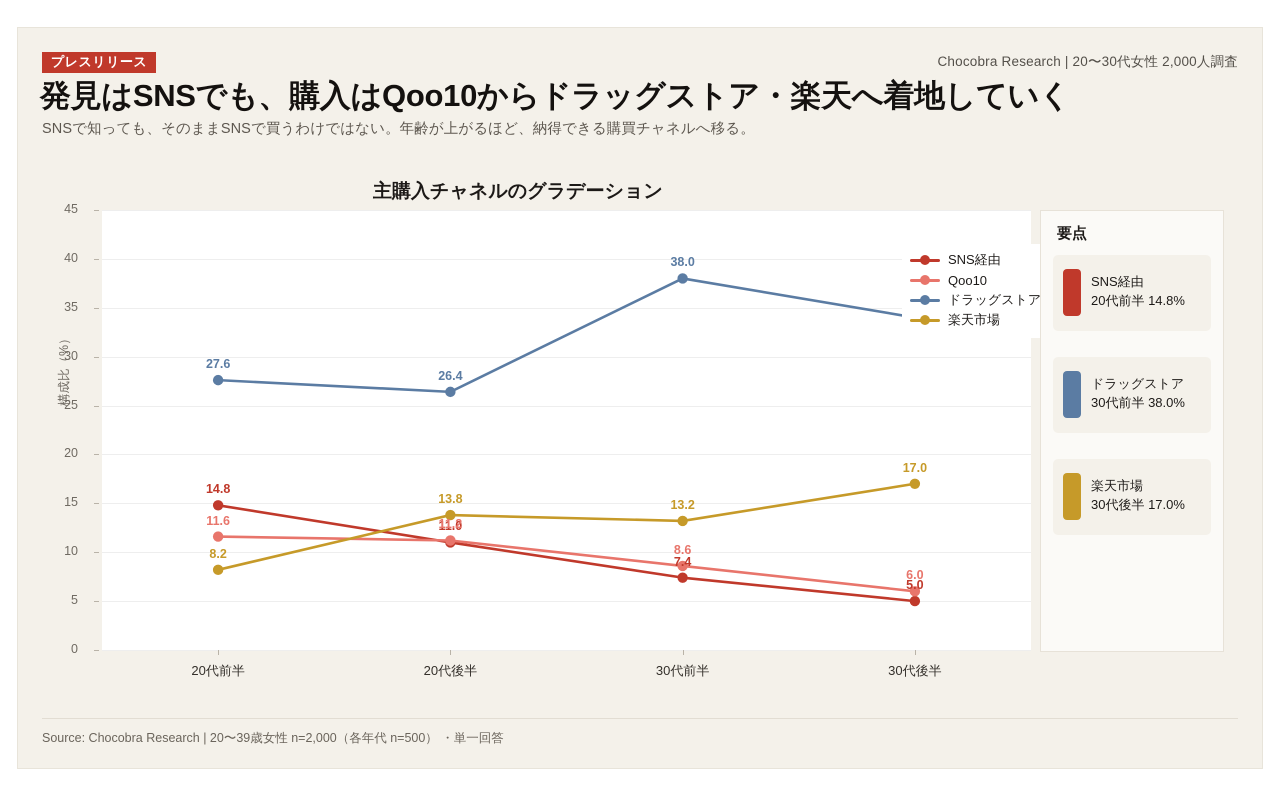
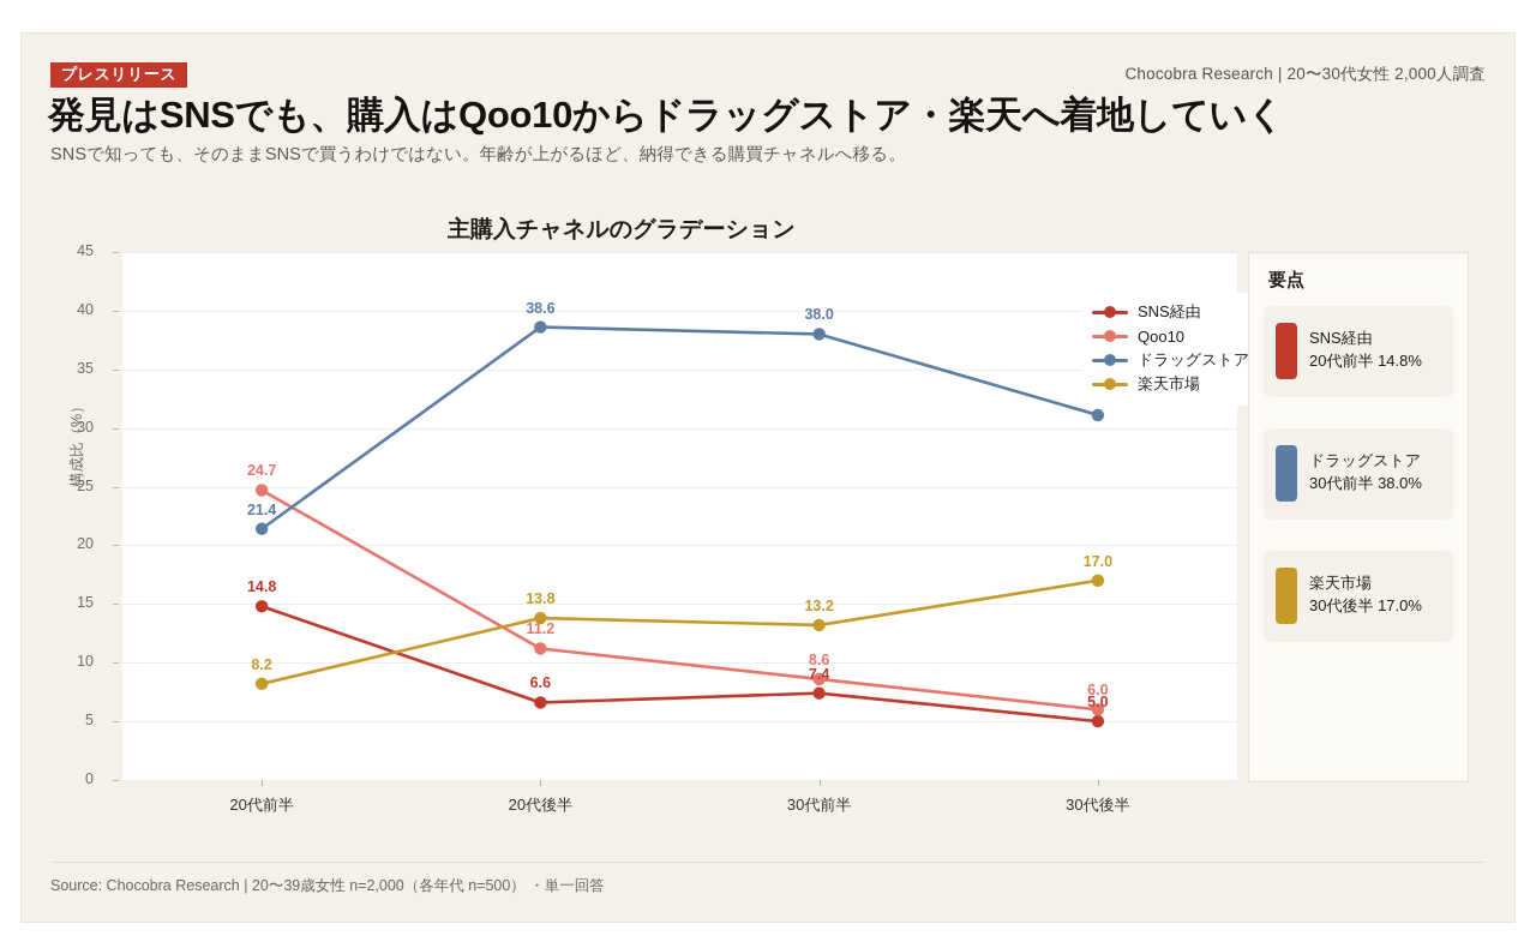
Qoo10/20代前半: 11.6 -> 24.7
ドラッグストア/20代前半: 27.6 -> 21.4
SNS経由/20代後半: 11.0 -> 6.6
ドラッグストア/20代後半: 26.4 -> 38.6
ドラッグストア/30代後半: 34.0 -> 31.1
